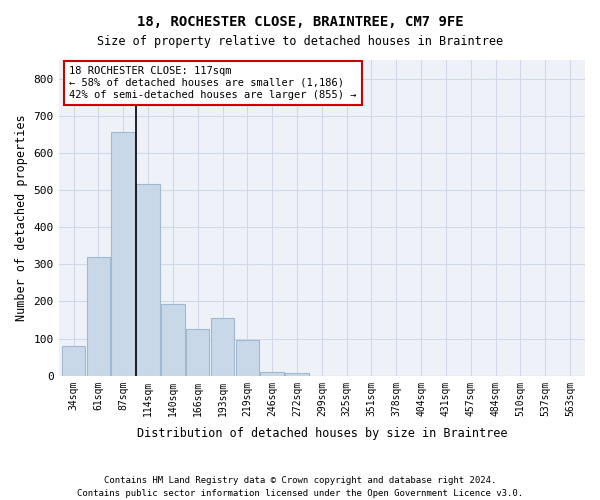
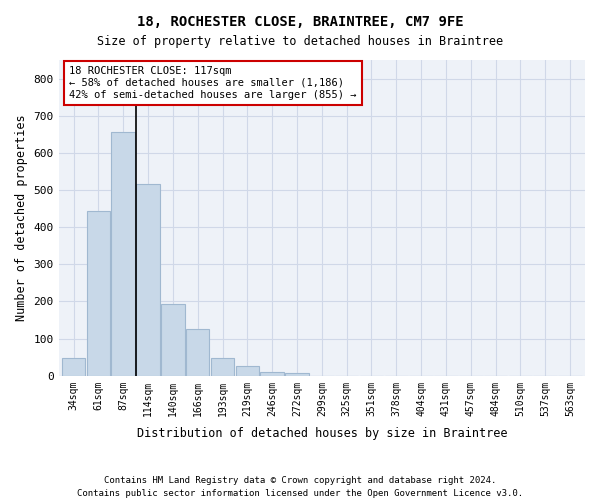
34sqm: 80 -> 47
61sqm: 320 -> 444
193sqm: 155 -> 47
219sqm: 95 -> 25
